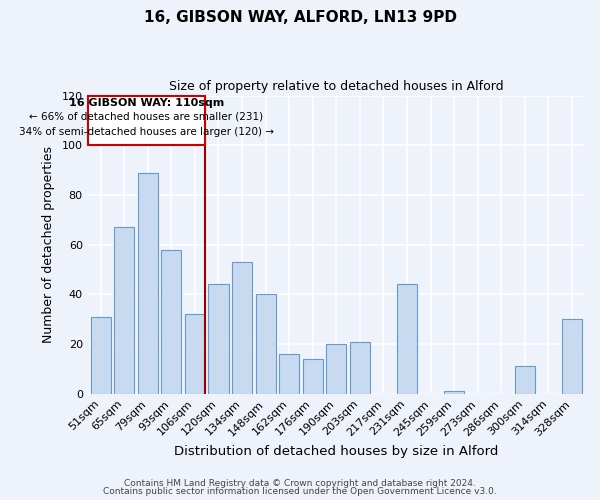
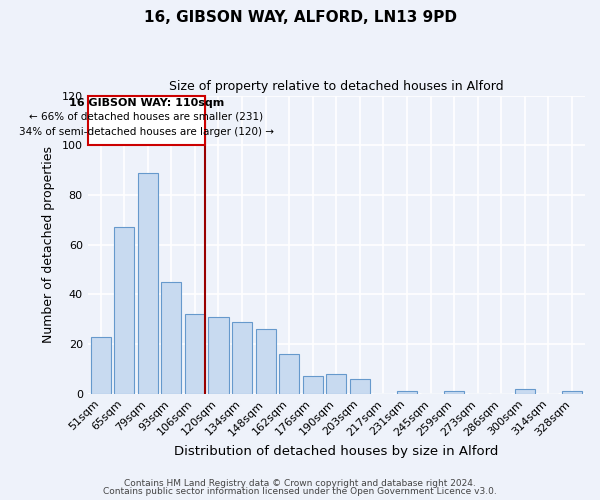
51sqm: 31 -> 23
93sqm: 58 -> 45
120sqm: 44 -> 31
134sqm: 53 -> 29
148sqm: 40 -> 26
176sqm: 14 -> 7
190sqm: 20 -> 8
203sqm: 21 -> 6
231sqm: 44 -> 1
300sqm: 11 -> 2
328sqm: 30 -> 1
